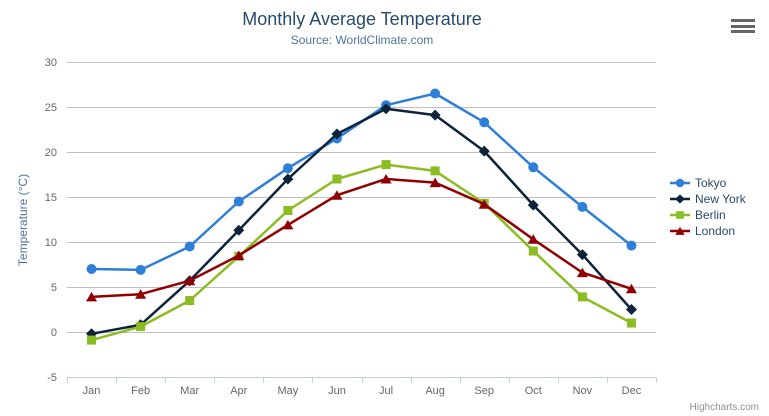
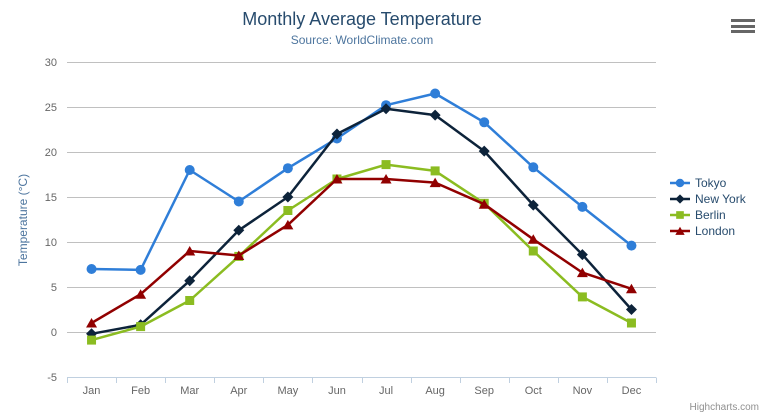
London/Jan: 4 -> 1
Tokyo/Mar: 10 -> 18
London/Mar: 6 -> 9
New York/May: 17 -> 15
London/Jun: 15 -> 17
